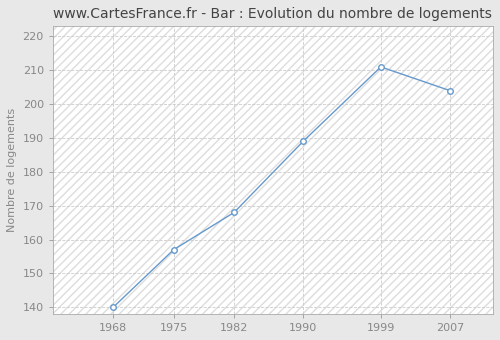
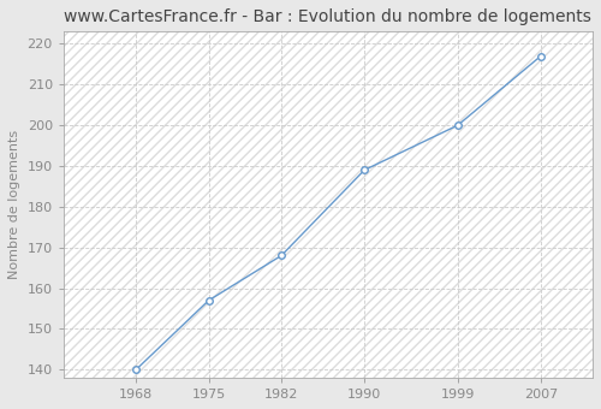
1999: 211 -> 200
2007: 204 -> 217
